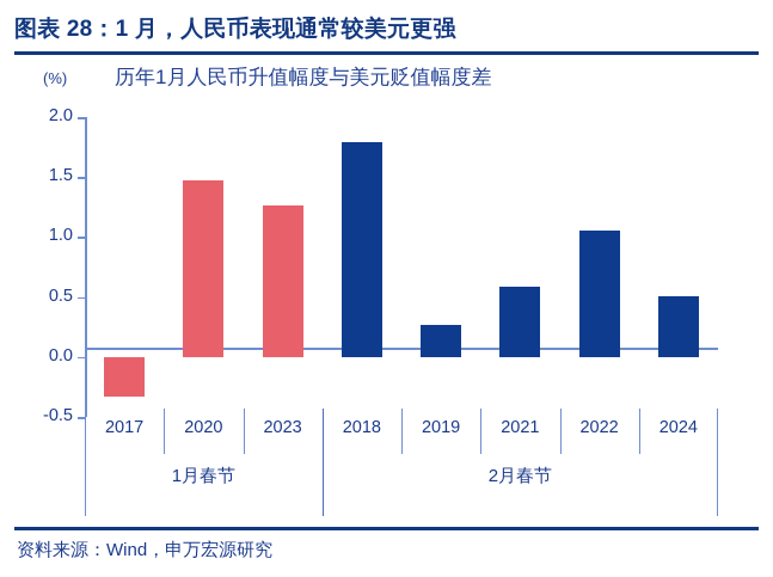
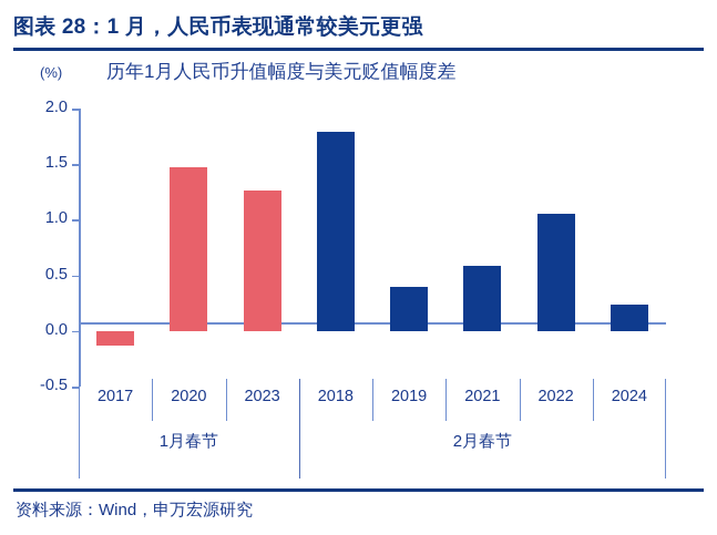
2017: -0.33 -> -0.13
2019: 0.27 -> 0.40
2024: 0.51 -> 0.24
